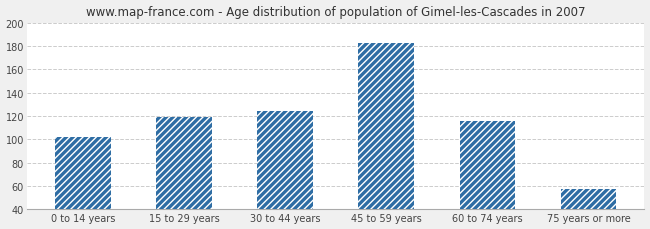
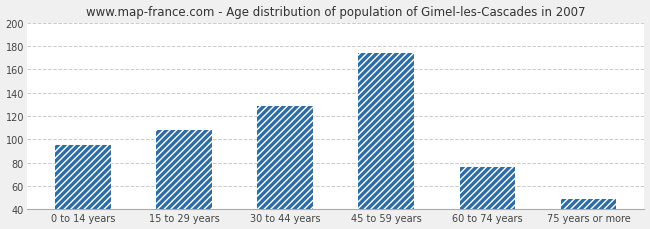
0 to 14 years: 102 -> 95
15 to 29 years: 119 -> 108
30 to 44 years: 124 -> 129
45 to 59 years: 183 -> 174
60 to 74 years: 116 -> 76
75 years or more: 57 -> 49
